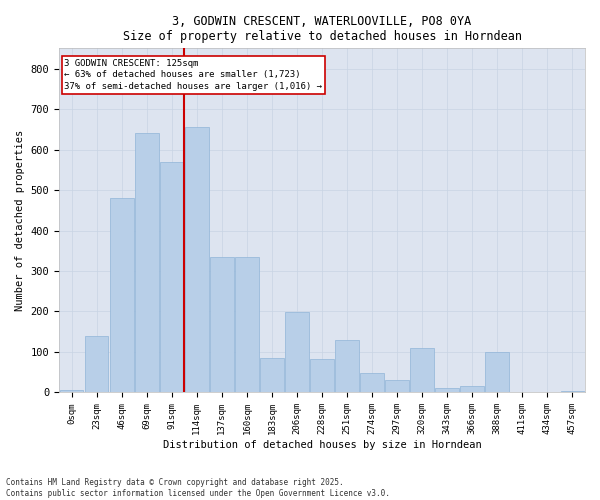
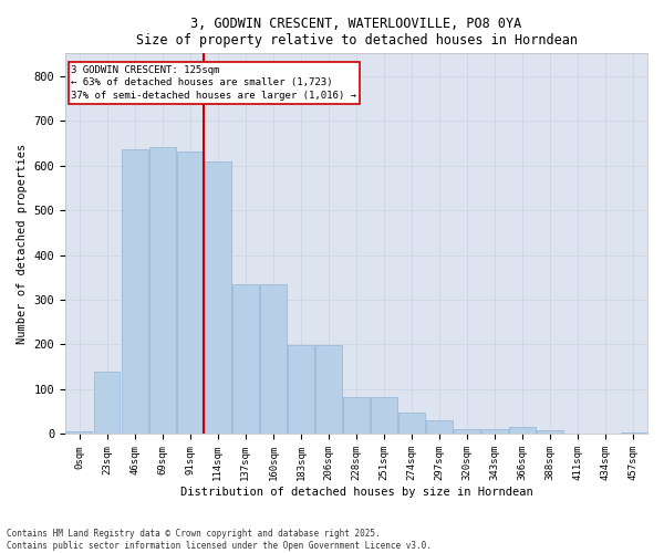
46sqm: 480 -> 635
91sqm: 570 -> 630
114sqm: 655 -> 610
183sqm: 85 -> 198
251sqm: 130 -> 82
320sqm: 110 -> 12
388sqm: 100 -> 8
